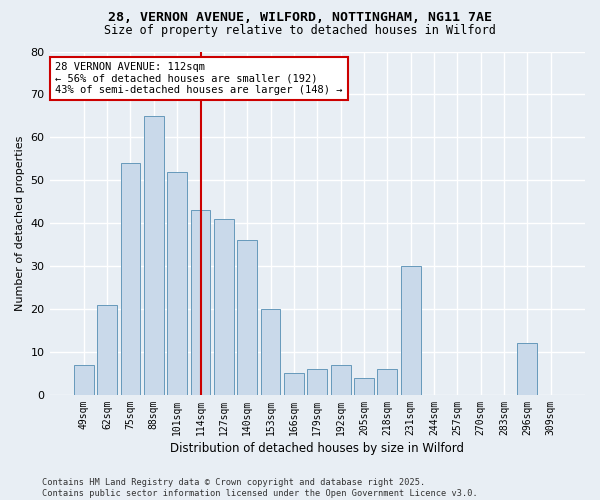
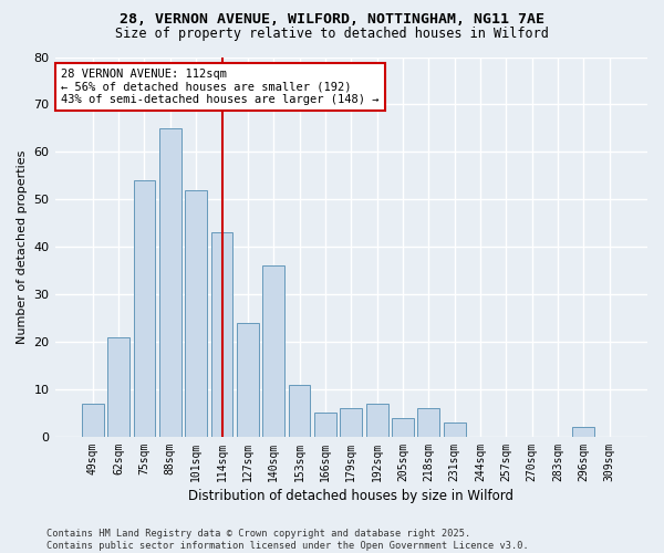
127sqm: 41 -> 24
153sqm: 20 -> 11
231sqm: 30 -> 3
296sqm: 12 -> 2
